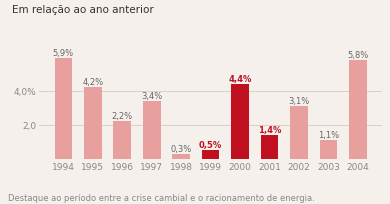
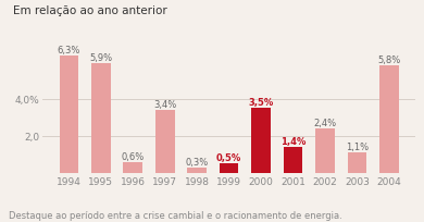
1994: 5,9% -> 6,3%
1995: 4,2% -> 5,9%
1996: 2,2% -> 0,6%
2000: 4,4% -> 3,5%
2002: 3,1% -> 2,4%
